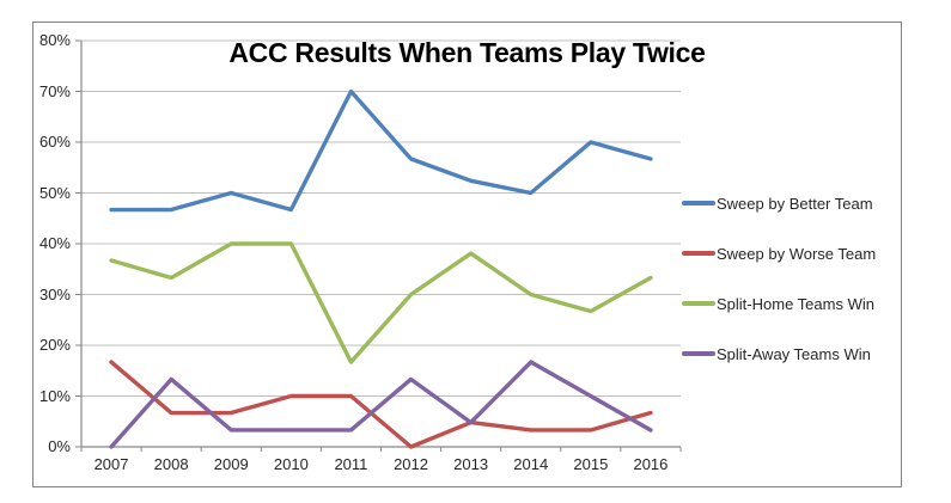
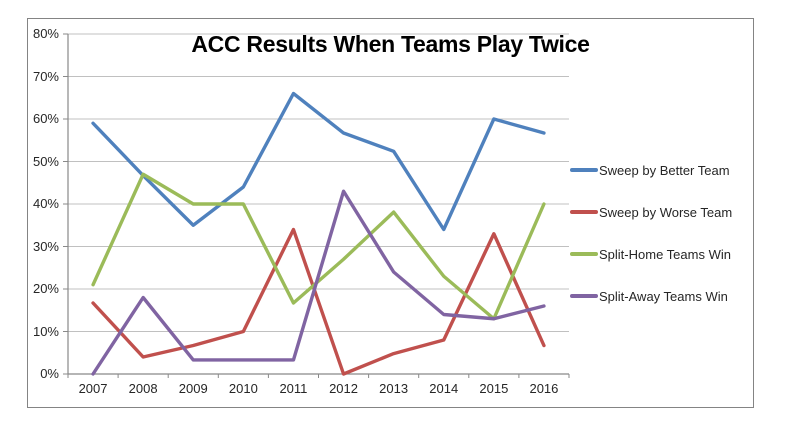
Sweep by Better Team/2007: 47% -> 59%
Split-Home Teams Win/2007: 37% -> 21%
Sweep by Worse Team/2008: 7% -> 4%
Split-Home Teams Win/2008: 33% -> 47%
Split-Away Teams Win/2008: 13% -> 18%
Sweep by Better Team/2009: 50% -> 35%
Sweep by Better Team/2010: 47% -> 44%
Sweep by Better Team/2011: 70% -> 66%
Sweep by Worse Team/2011: 10% -> 34%
Split-Home Teams Win/2012: 30% -> 27%
Split-Away Teams Win/2012: 13% -> 43%
Split-Away Teams Win/2013: 5% -> 24%
Sweep by Better Team/2014: 50% -> 34%
Sweep by Worse Team/2014: 3% -> 8%
Split-Home Teams Win/2014: 30% -> 23%
Split-Away Teams Win/2014: 17% -> 14%
Sweep by Worse Team/2015: 3% -> 33%
Split-Home Teams Win/2015: 27% -> 13%
Split-Away Teams Win/2015: 10% -> 13%
Split-Home Teams Win/2016: 33% -> 40%
Split-Away Teams Win/2016: 3% -> 16%
